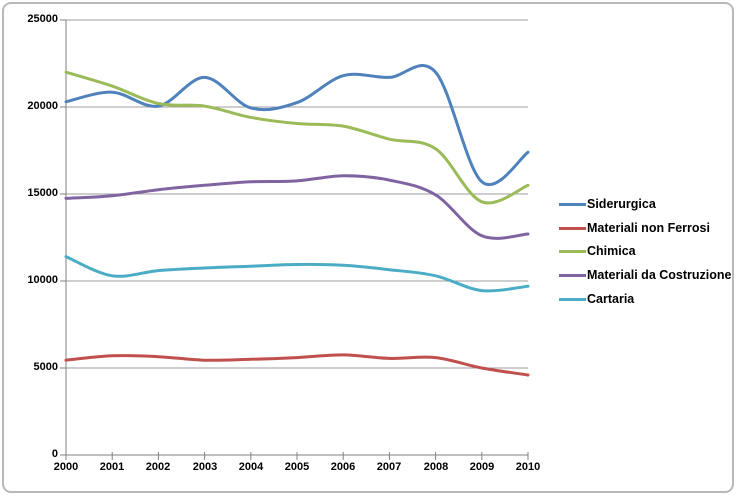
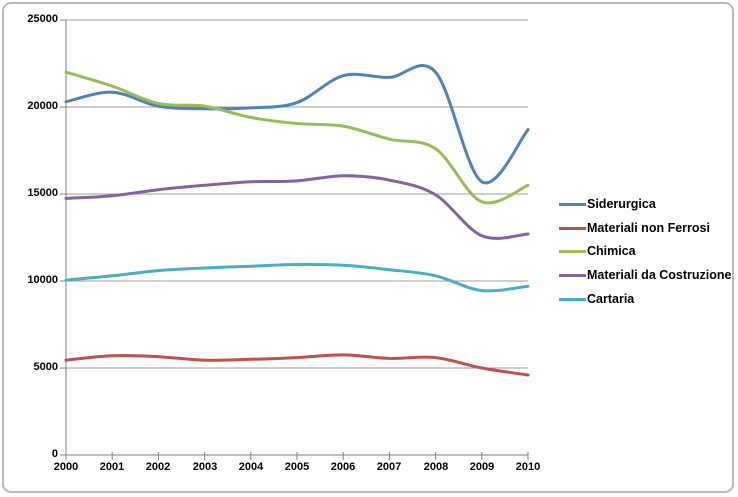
Cartaria/2000: 11400 -> 10000
Siderurgica/2003: 21700 -> 19900
Siderurgica/2010: 17400 -> 18700
